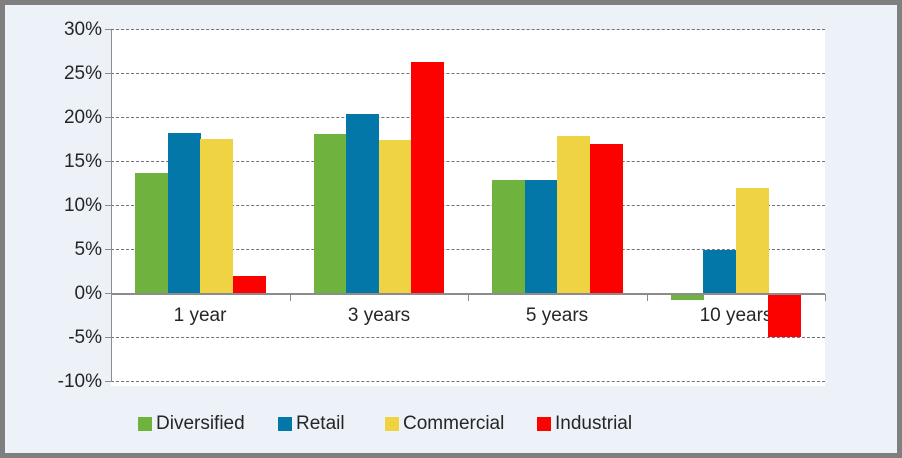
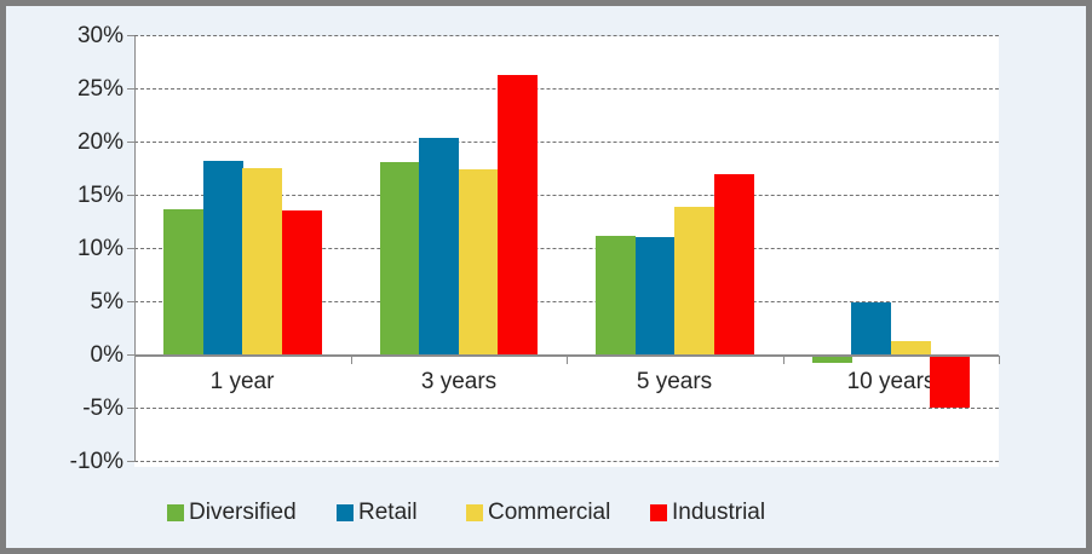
Industrial/1 year: 2% -> 14%
Diversified/5 years: 13% -> 11%
Retail/5 years: 13% -> 11%
Commercial/5 years: 18% -> 14%
Commercial/10 years: 12% -> 1%
